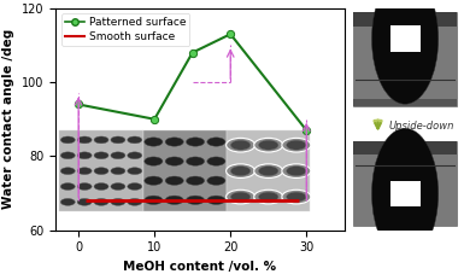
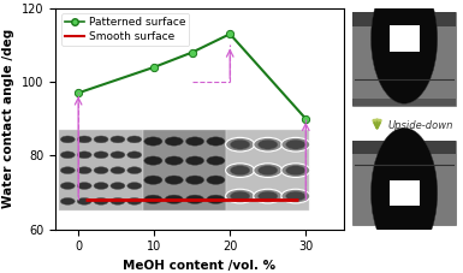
0: 94 -> 97
10: 90 -> 104
30: 87 -> 90
